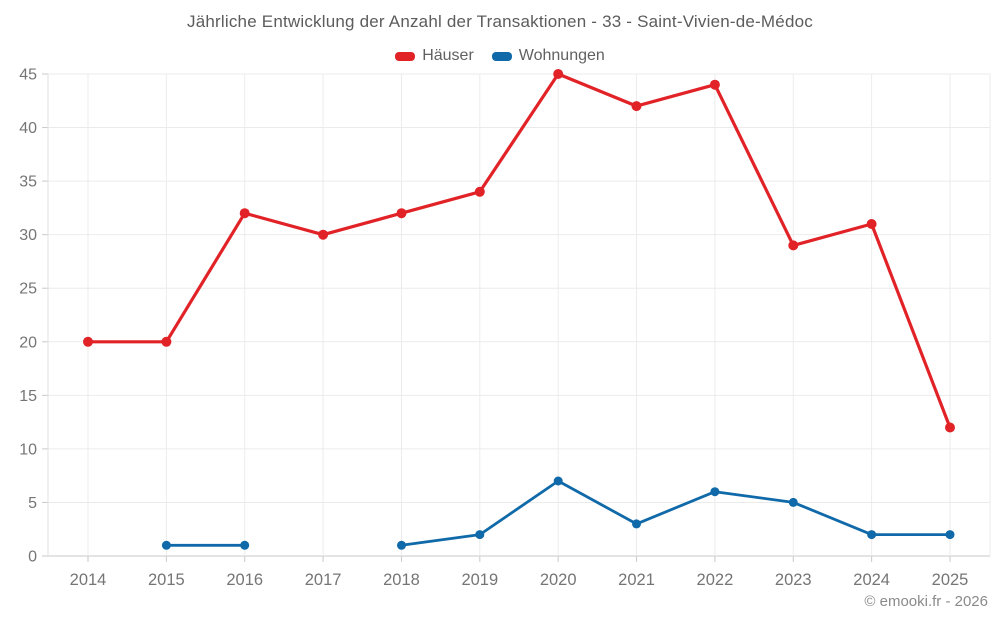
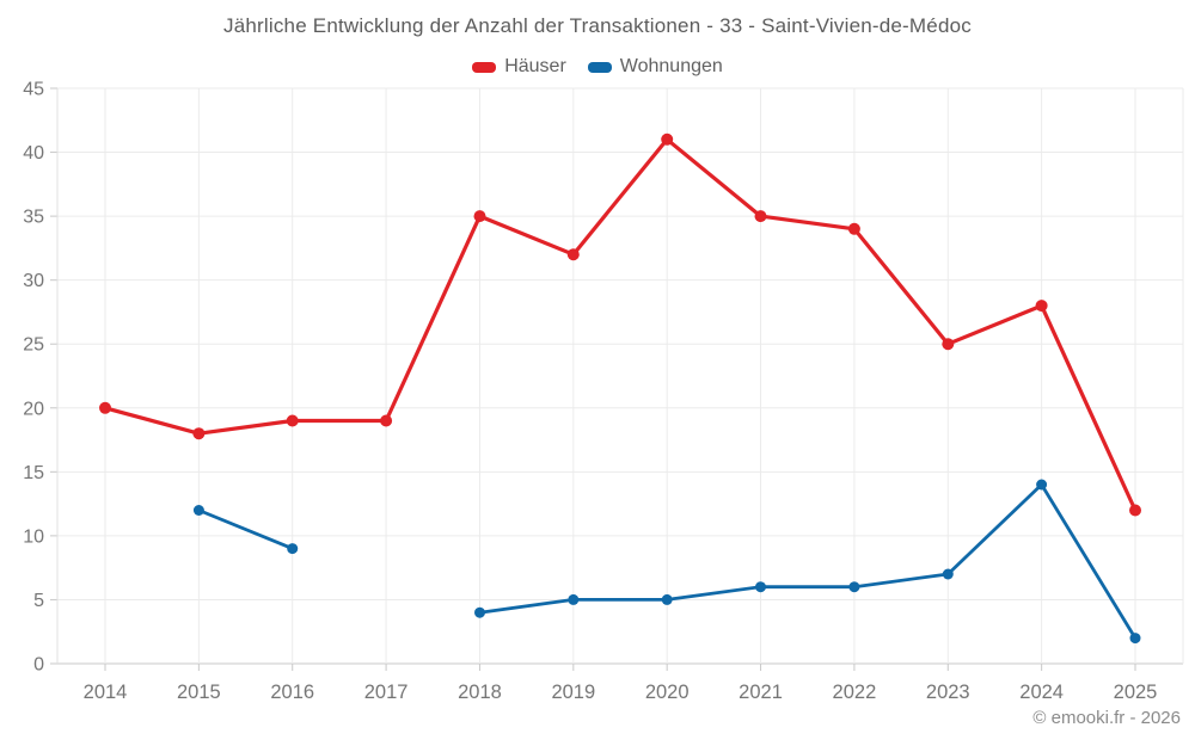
Häuser/2015: 20 -> 18
Wohnungen/2015: 1 -> 12
Häuser/2016: 32 -> 19
Wohnungen/2016: 1 -> 9
Häuser/2017: 30 -> 19
Häuser/2018: 32 -> 35
Wohnungen/2018: 1 -> 4
Häuser/2019: 34 -> 32
Wohnungen/2019: 2 -> 5
Häuser/2020: 45 -> 41
Wohnungen/2020: 7 -> 5
Häuser/2021: 42 -> 35
Wohnungen/2021: 3 -> 6
Häuser/2022: 44 -> 34
Häuser/2023: 29 -> 25
Wohnungen/2023: 5 -> 7
Häuser/2024: 31 -> 28
Wohnungen/2024: 2 -> 14
